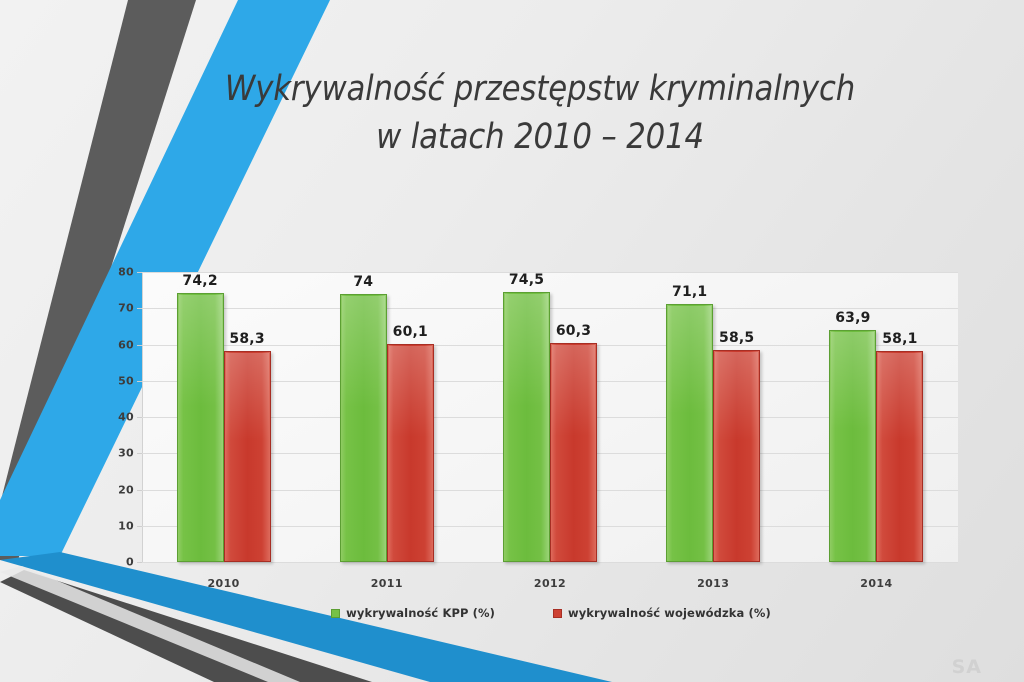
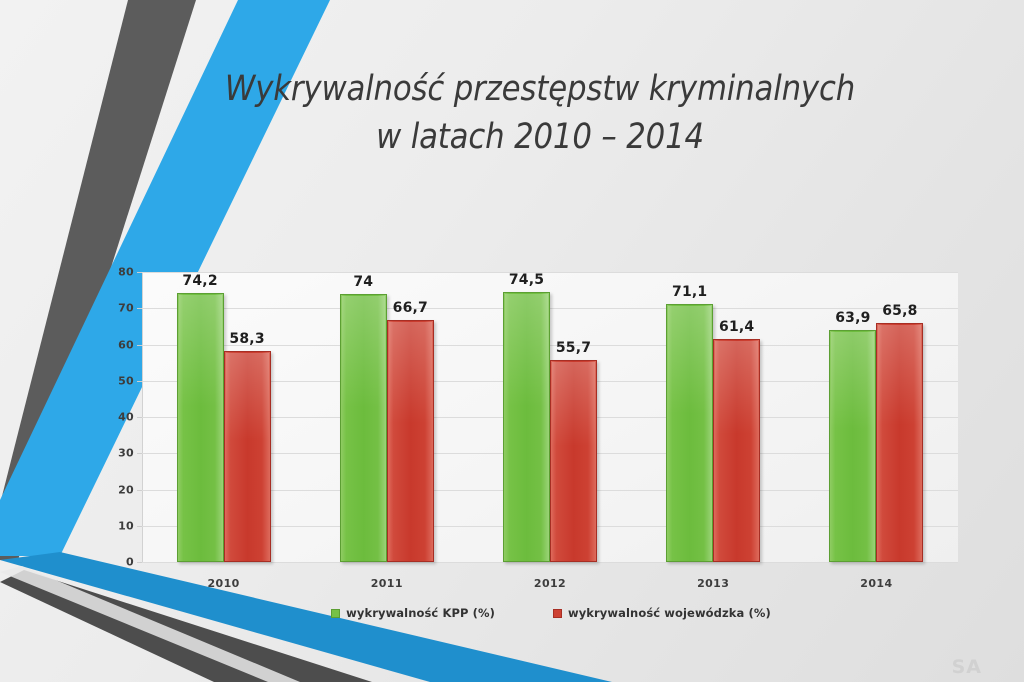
wykrywalność wojewódzka (%)/2011: 60,1 -> 66,7
wykrywalność wojewódzka (%)/2012: 60,3 -> 55,7
wykrywalność wojewódzka (%)/2013: 58,5 -> 61,4
wykrywalność wojewódzka (%)/2014: 58,1 -> 65,8
